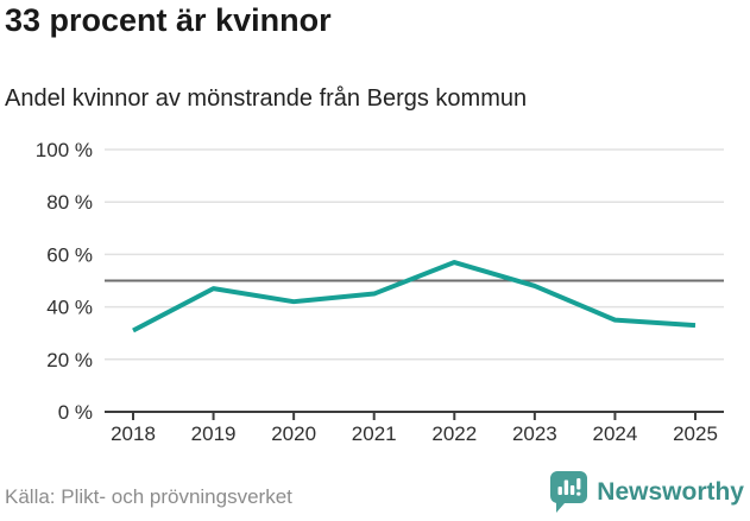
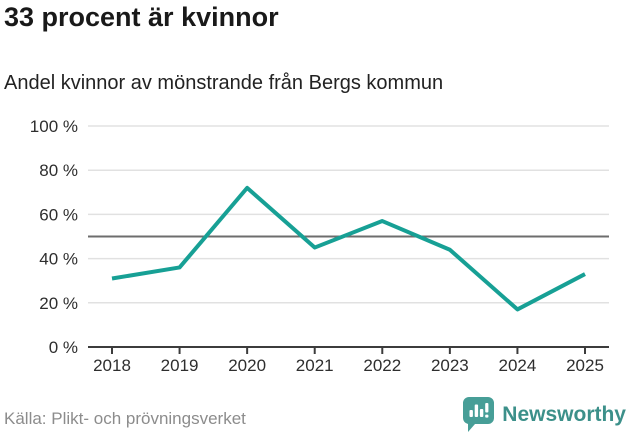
2019: 47% -> 36%
2020: 42% -> 72%
2023: 48% -> 44%
2024: 35% -> 17%
